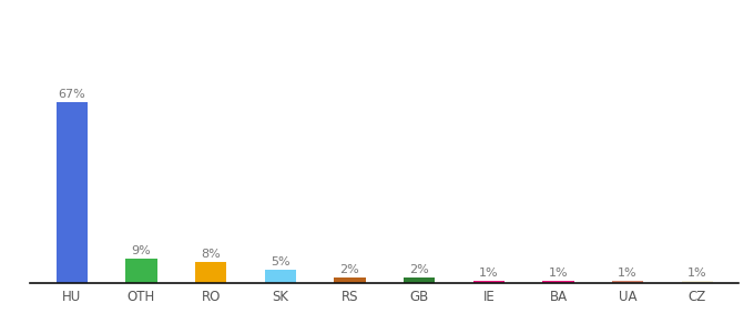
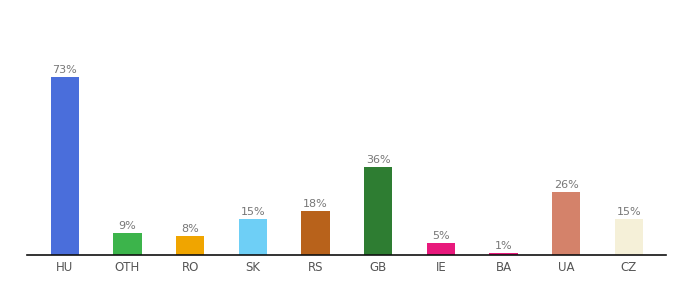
HU: 67% -> 73%
SK: 5% -> 15%
RS: 2% -> 18%
GB: 2% -> 36%
IE: 1% -> 5%
UA: 1% -> 26%
CZ: 1% -> 15%
